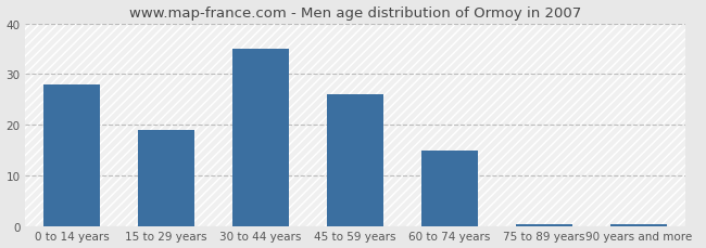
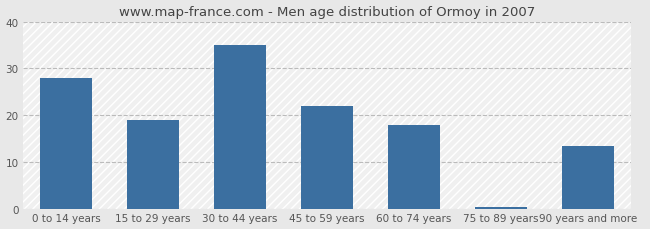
45 to 59 years: 26.0 -> 22.0
60 to 74 years: 15.0 -> 18.0
90 years and more: 0.4 -> 13.5
